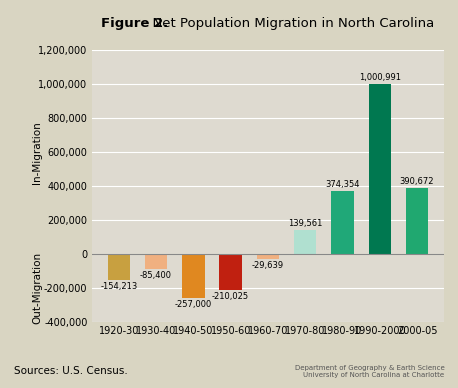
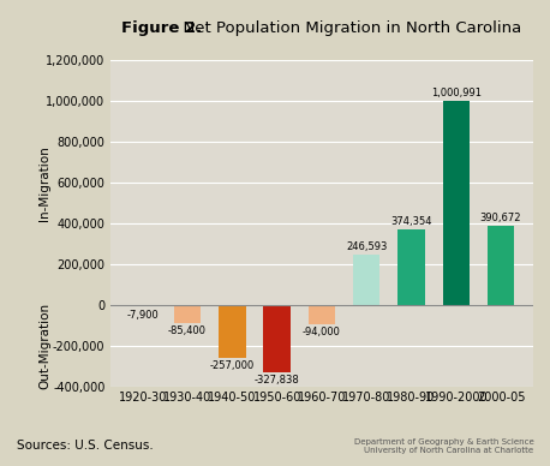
1920-30: -154,213 -> -7,900
1950-60: -210,025 -> -327,838
1960-70: -29,639 -> -94,000
1970-80: 139,561 -> 246,593
